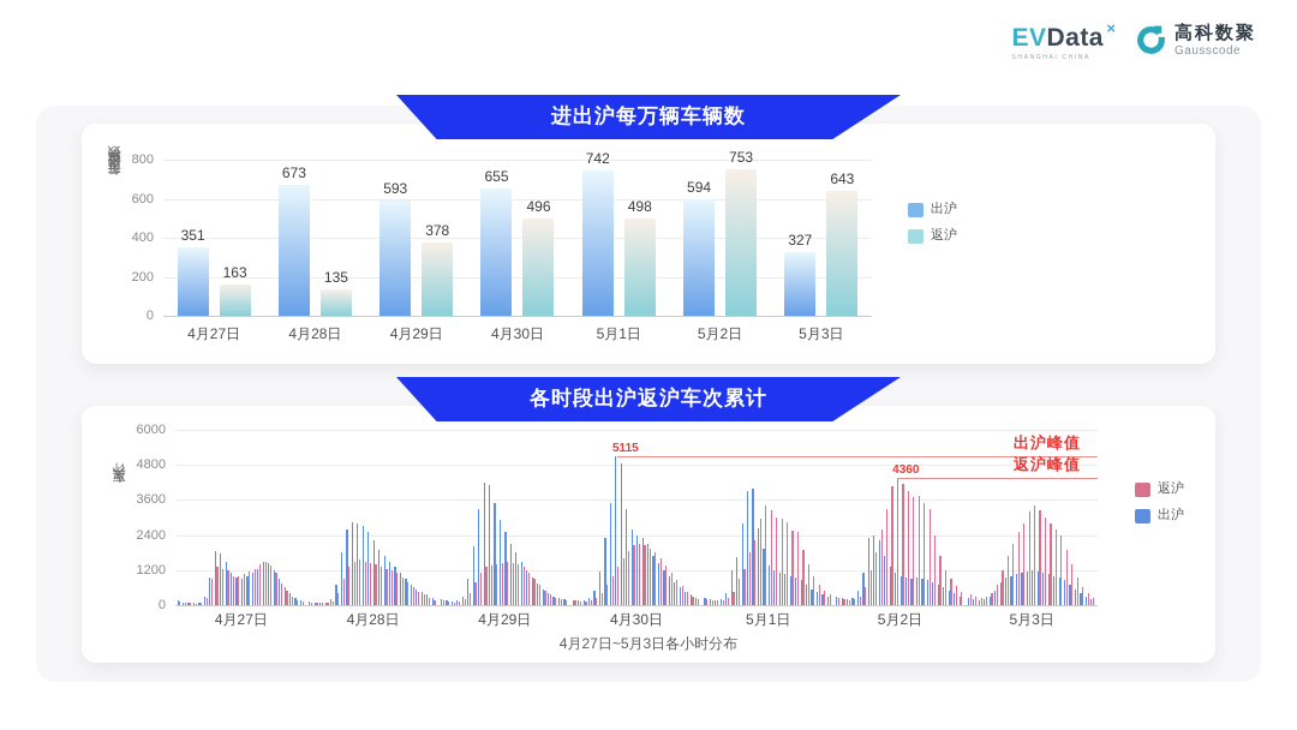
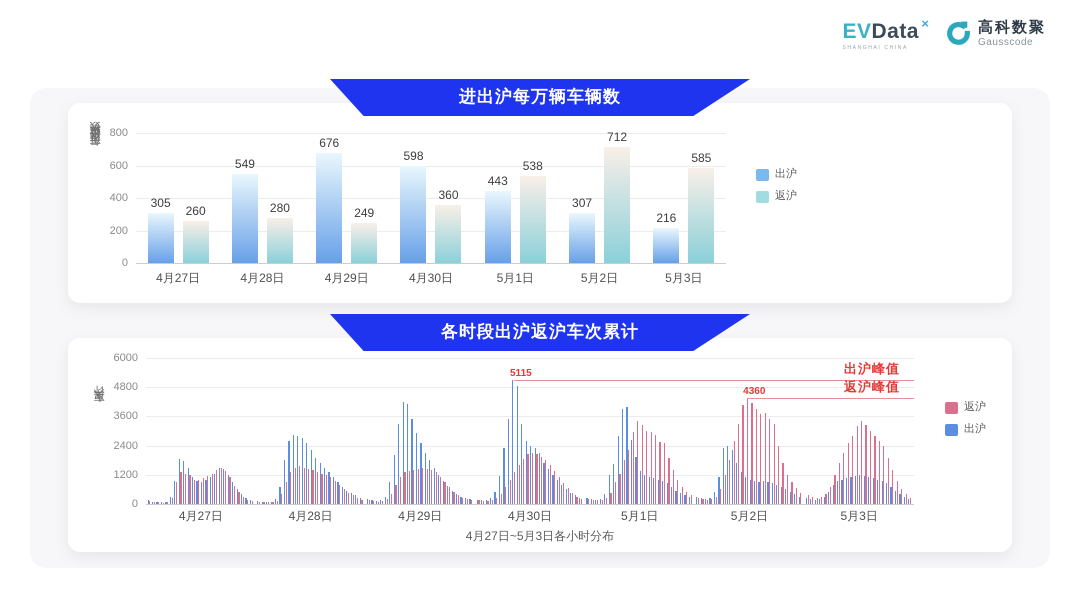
进出沪每万辆车辆数/出沪/4月27日: 351 -> 305
进出沪每万辆车辆数/返沪/4月27日: 163 -> 260
进出沪每万辆车辆数/出沪/4月28日: 673 -> 549
进出沪每万辆车辆数/返沪/4月28日: 135 -> 280
进出沪每万辆车辆数/出沪/4月29日: 593 -> 676
进出沪每万辆车辆数/返沪/4月29日: 378 -> 249
进出沪每万辆车辆数/出沪/4月30日: 655 -> 598
进出沪每万辆车辆数/返沪/4月30日: 496 -> 360
进出沪每万辆车辆数/出沪/5月1日: 742 -> 443
进出沪每万辆车辆数/返沪/5月1日: 498 -> 538
进出沪每万辆车辆数/出沪/5月2日: 594 -> 307
进出沪每万辆车辆数/返沪/5月2日: 753 -> 712
进出沪每万辆车辆数/出沪/5月3日: 327 -> 216
进出沪每万辆车辆数/返沪/5月3日: 643 -> 585
